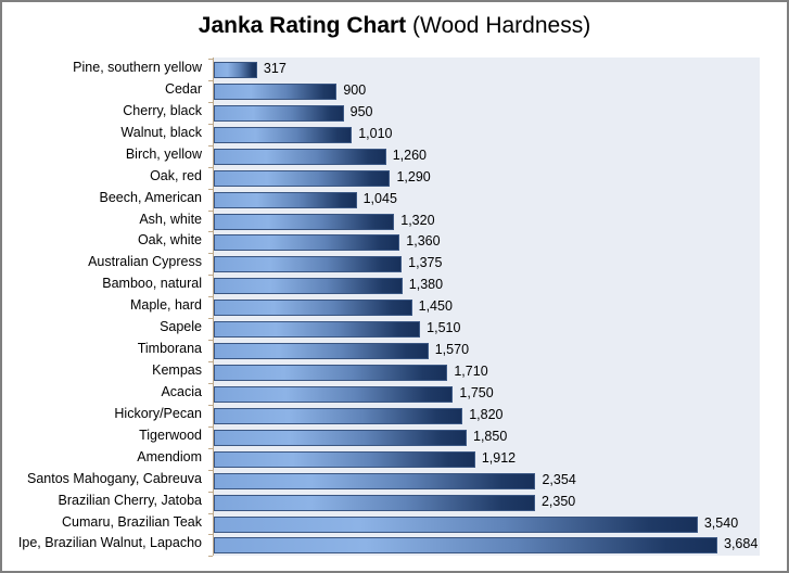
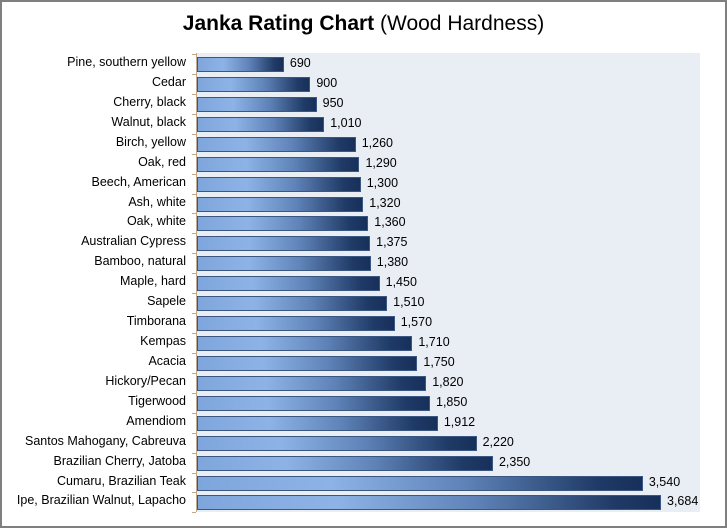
Pine, southern yellow: 317 -> 690
Beech, American: 1,045 -> 1,300
Santos Mahogany, Cabreuva: 2,354 -> 2,220
